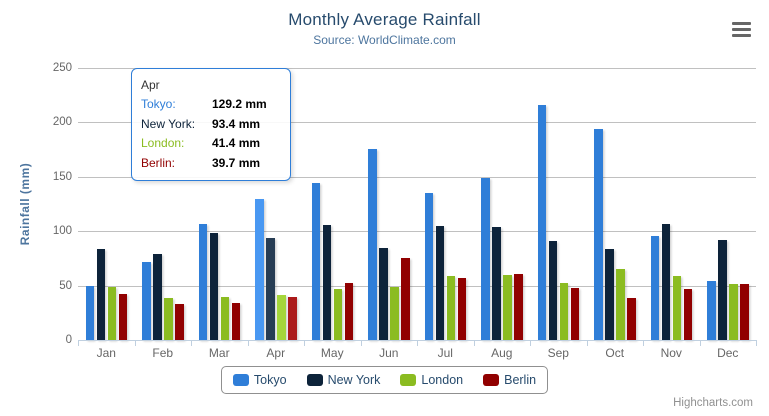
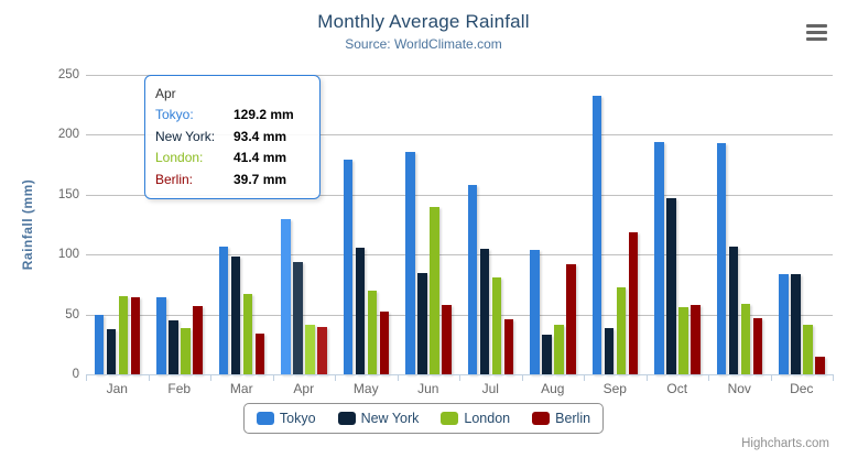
New York/Jan: 84 -> 38
London/Jan: 49 -> 65
Berlin/Jan: 42 -> 64
Tokyo/Feb: 72 -> 64
New York/Feb: 79 -> 45
Berlin/Feb: 33 -> 57
London/Mar: 39 -> 67
Tokyo/May: 144 -> 179
London/May: 47 -> 70
Tokyo/Jun: 176 -> 186
London/Jun: 48 -> 140
Berlin/Jun: 76 -> 58
Tokyo/Jul: 136 -> 158
London/Jul: 59 -> 81
Berlin/Jul: 57 -> 46
Tokyo/Aug: 148 -> 104
New York/Aug: 104 -> 33
London/Aug: 60 -> 41
Berlin/Aug: 60 -> 92
Tokyo/Sep: 216 -> 233
New York/Sep: 91 -> 39
London/Sep: 52 -> 73
Berlin/Sep: 48 -> 119
New York/Oct: 84 -> 147
London/Oct: 65 -> 56
Berlin/Oct: 39 -> 58
Tokyo/Nov: 96 -> 193
Tokyo/Dec: 54 -> 84
New York/Dec: 92 -> 84
London/Dec: 51 -> 41
Berlin/Dec: 51 -> 15
